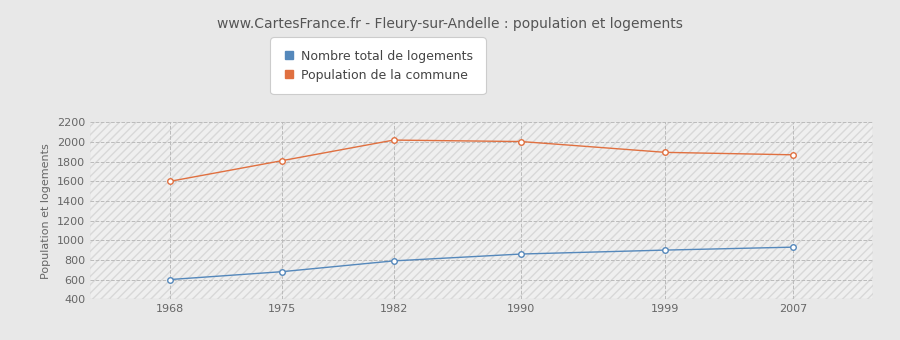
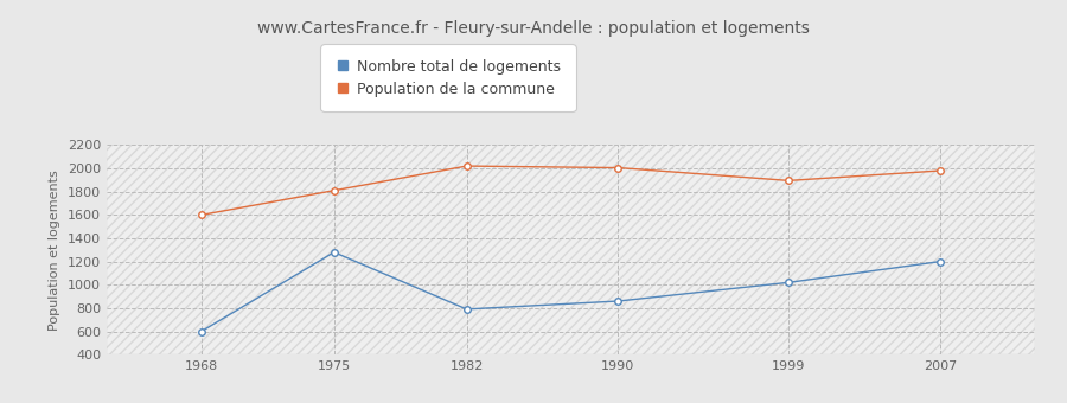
Nombre total de logements/1975: 680 -> 1280
Nombre total de logements/1999: 900 -> 1020
Nombre total de logements/2007: 930 -> 1200
Population de la commune/2007: 1870 -> 1980
